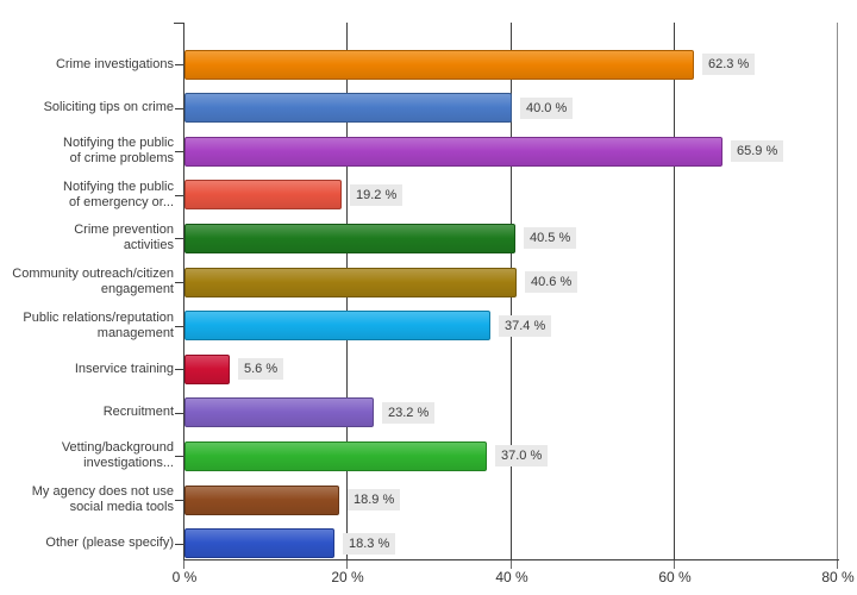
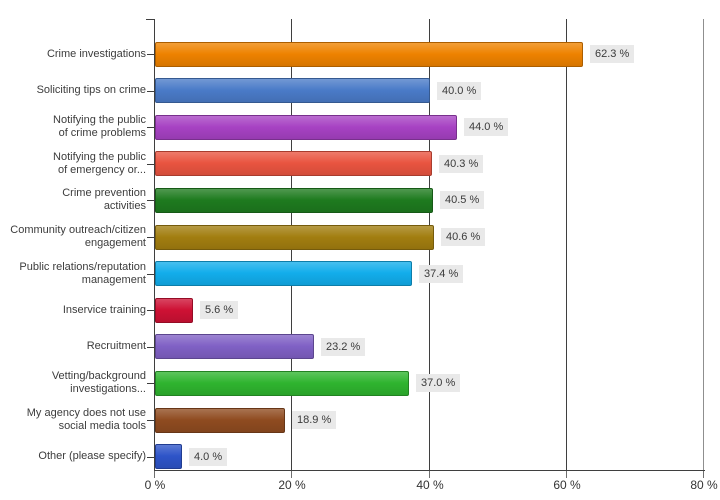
Notifying the public of crime problems: 65.9 -> 44.0
Notifying the public of emergency or...: 19.2 -> 40.3
Other (please specify): 18.3 -> 4.0
